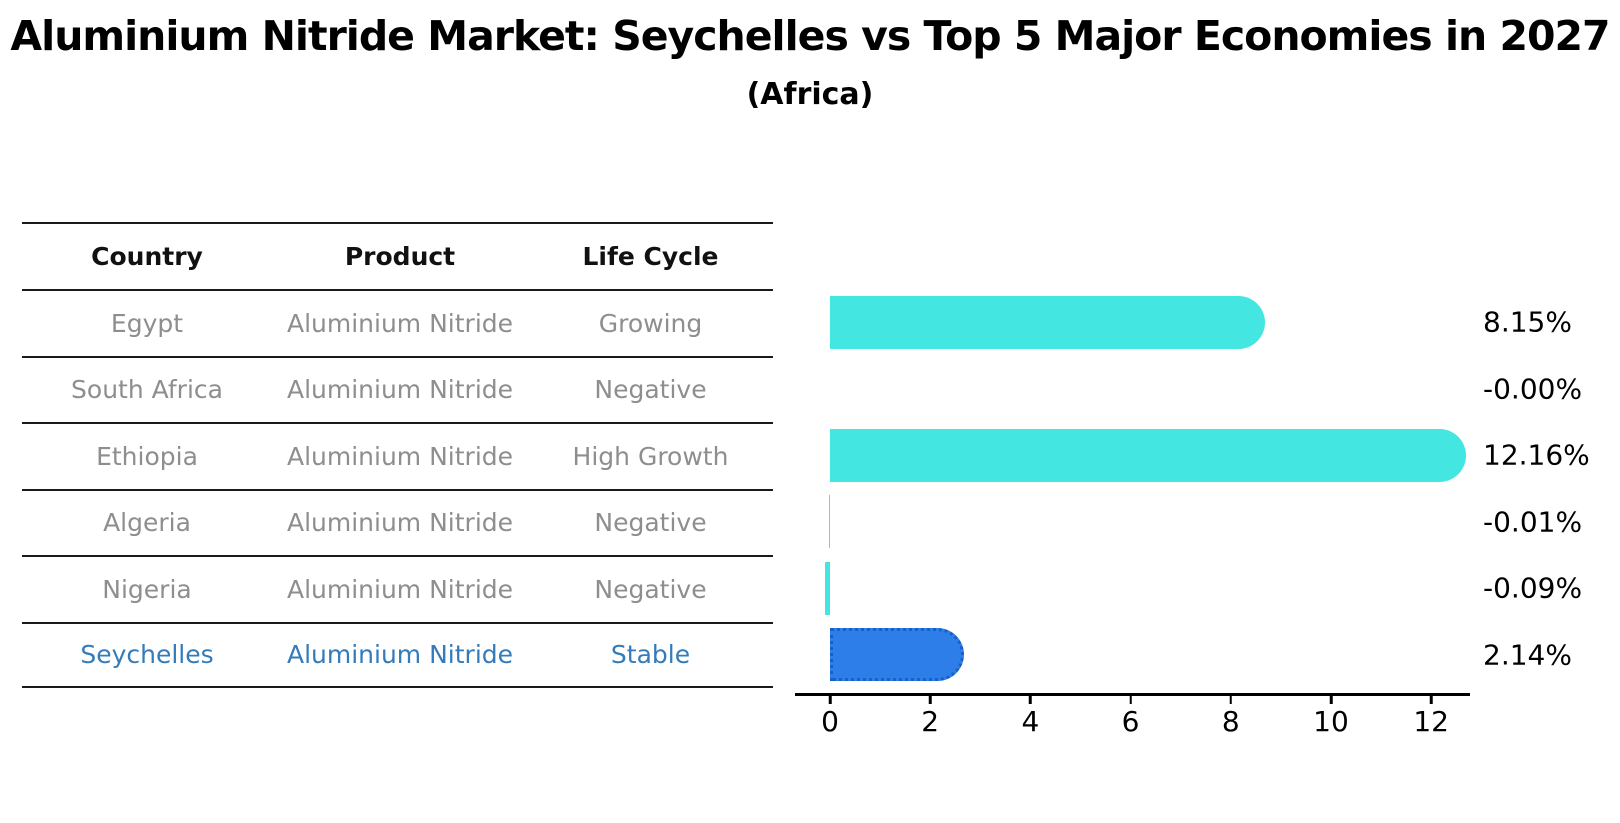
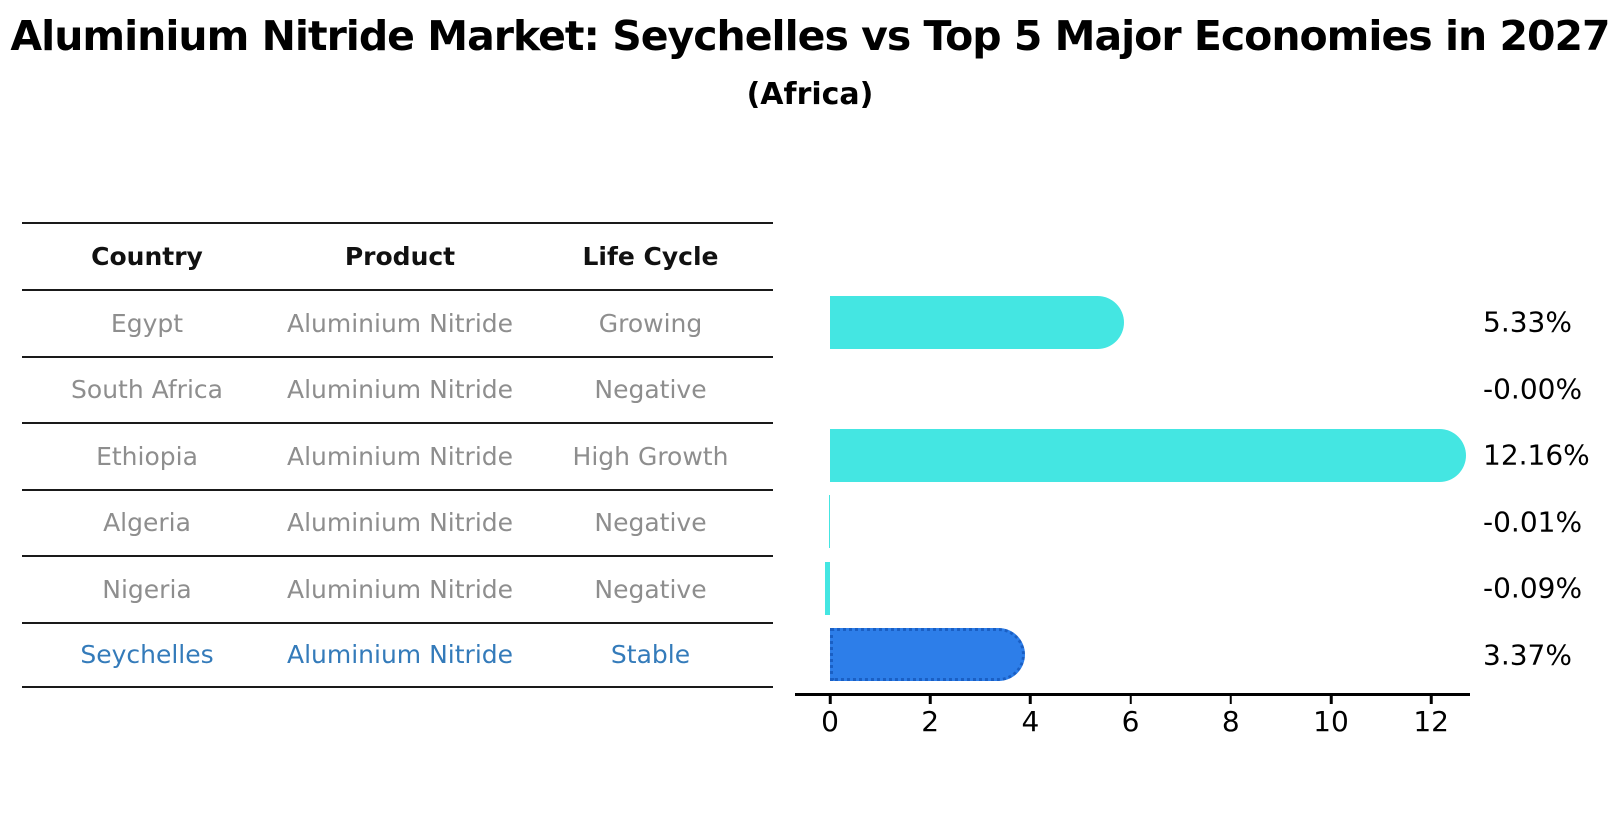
Egypt: 8.15% -> 5.33%
Seychelles: 2.14% -> 3.37%
